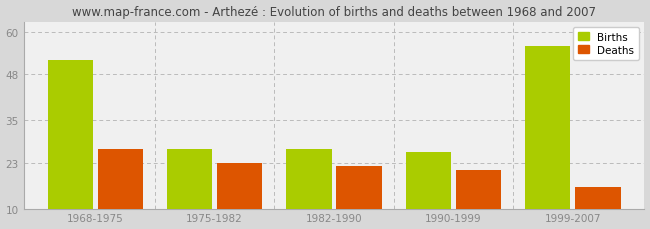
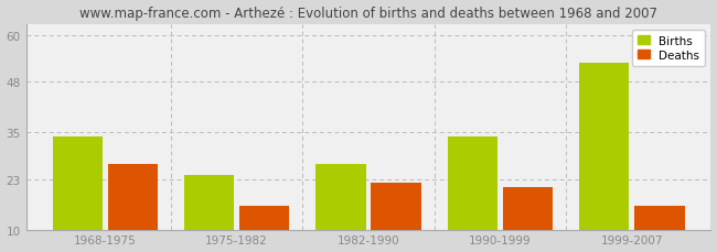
Births/1968-1975: 52 -> 34
Births/1975-1982: 27 -> 24
Deaths/1975-1982: 23 -> 16
Births/1990-1999: 26 -> 34
Births/1999-2007: 56 -> 53
